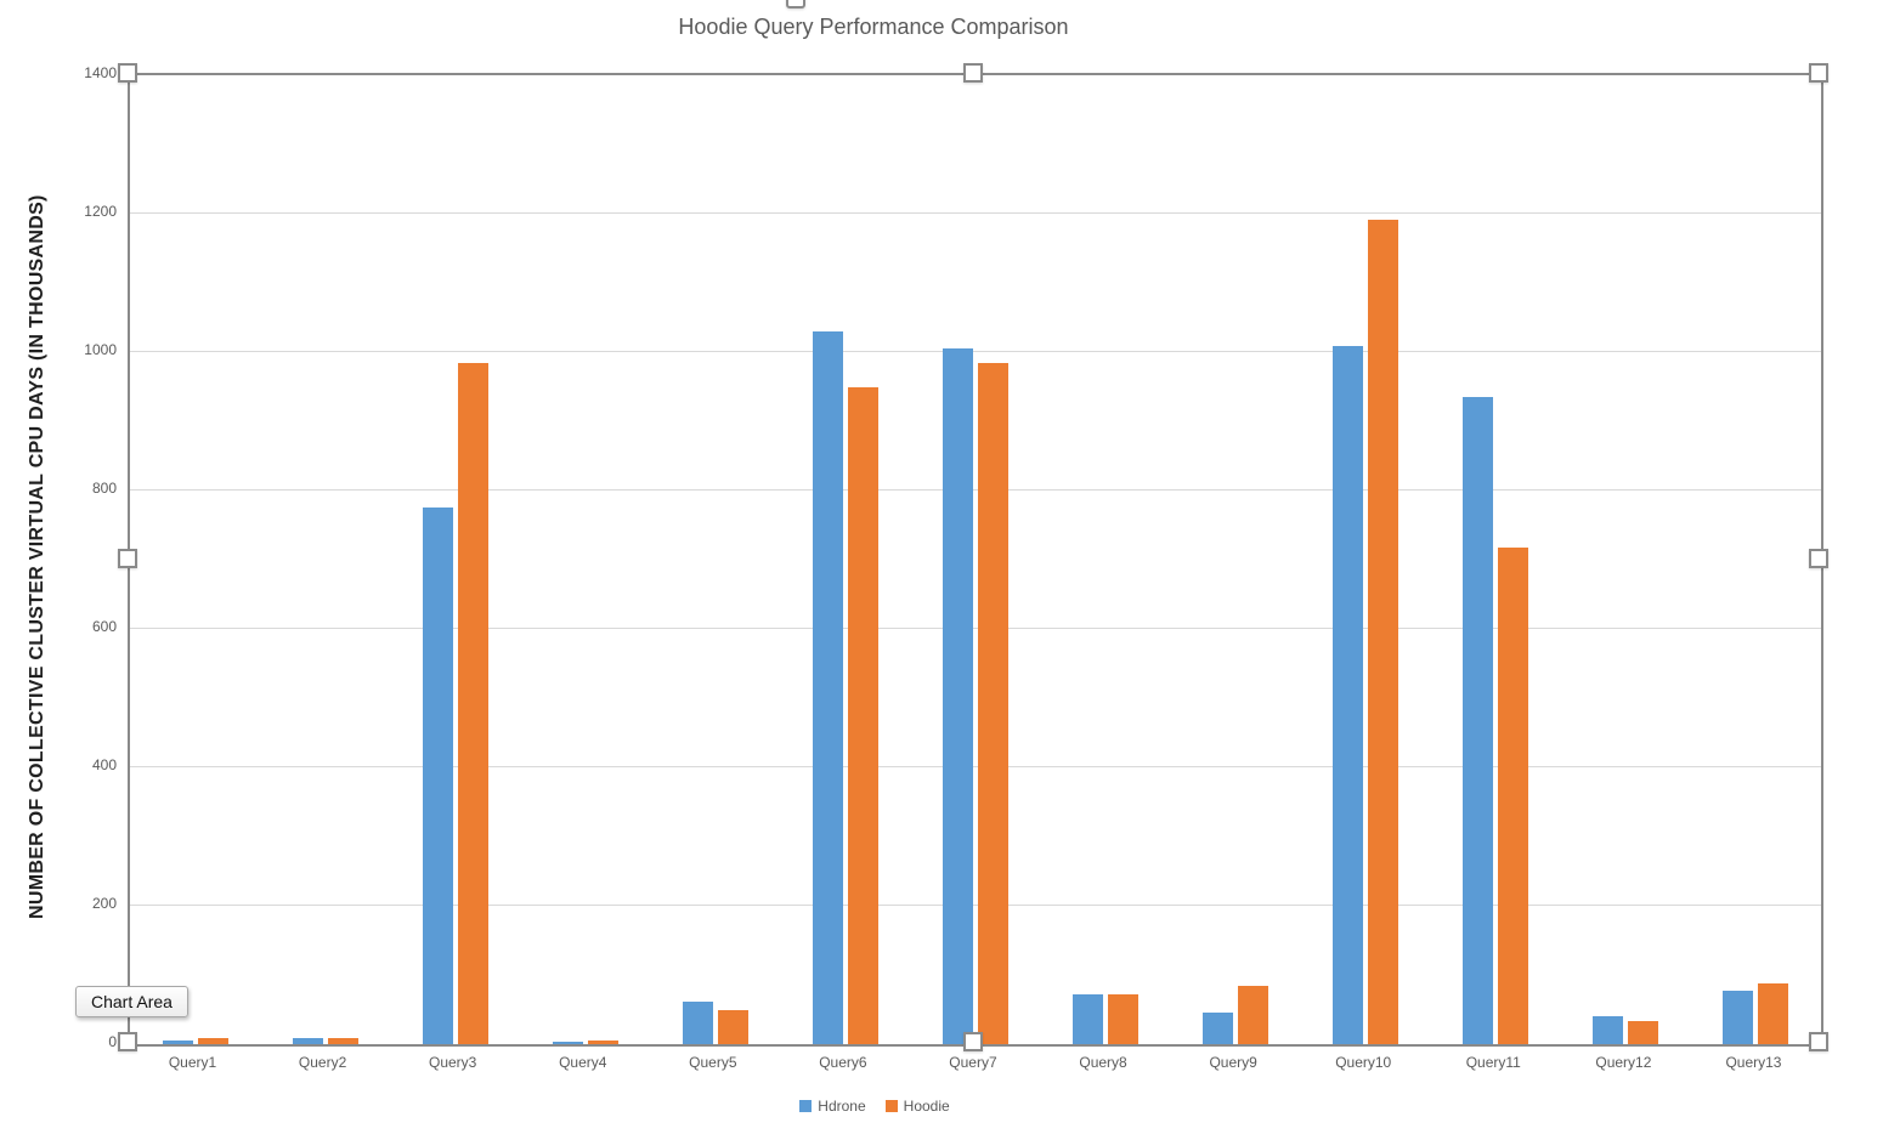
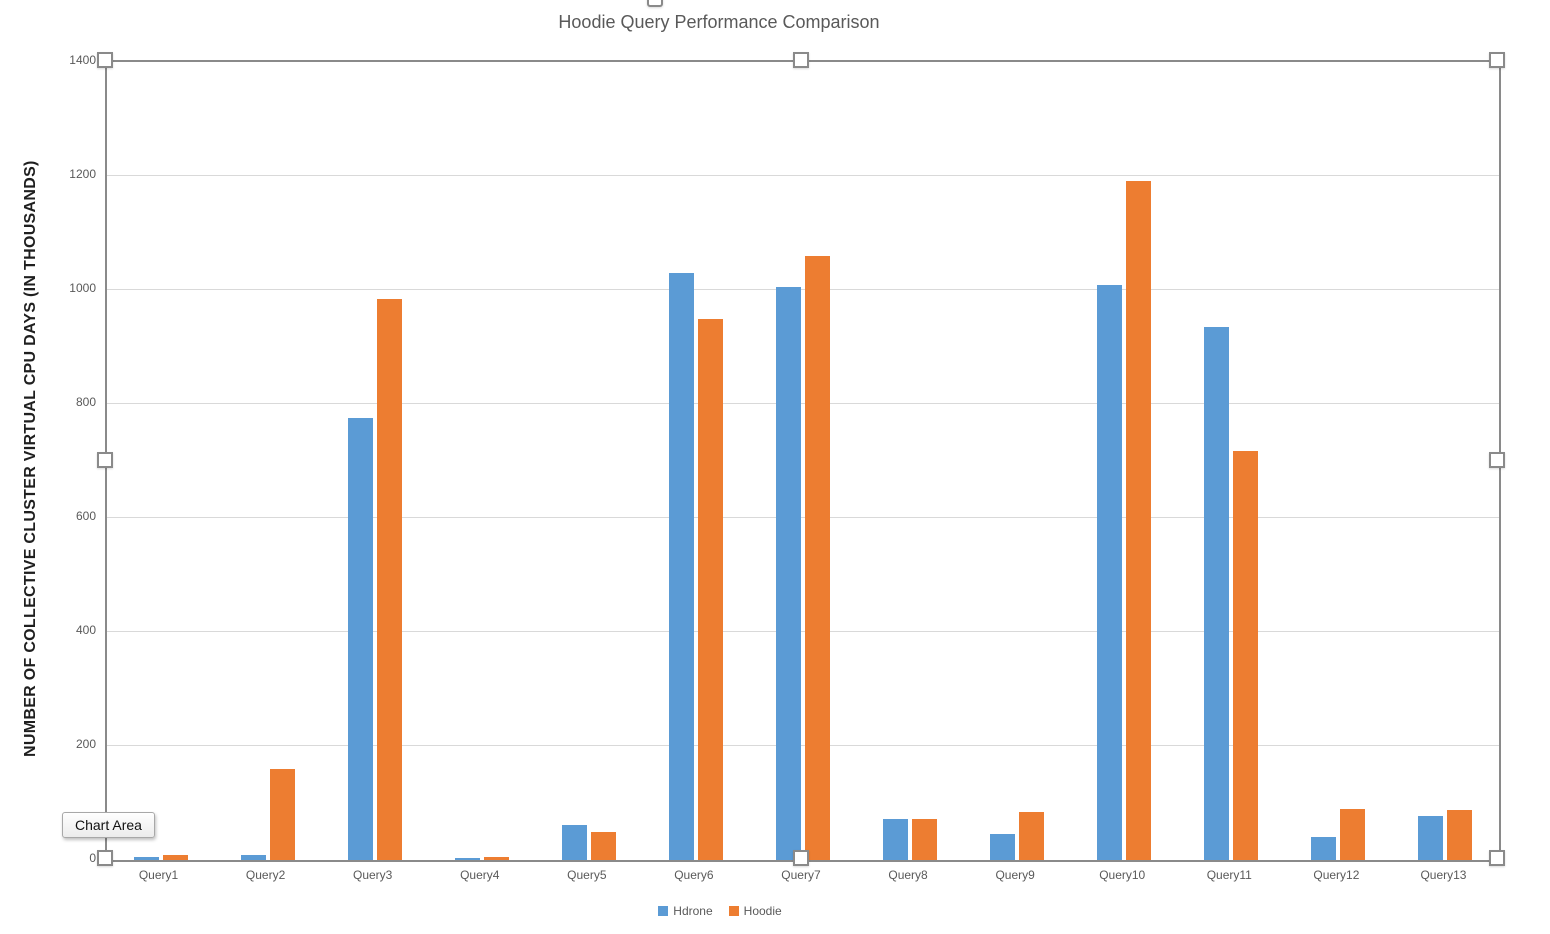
Hoodie/Query2: 10 -> 160
Hoodie/Query7: 980 -> 1060
Hoodie/Query12: 30 -> 90
